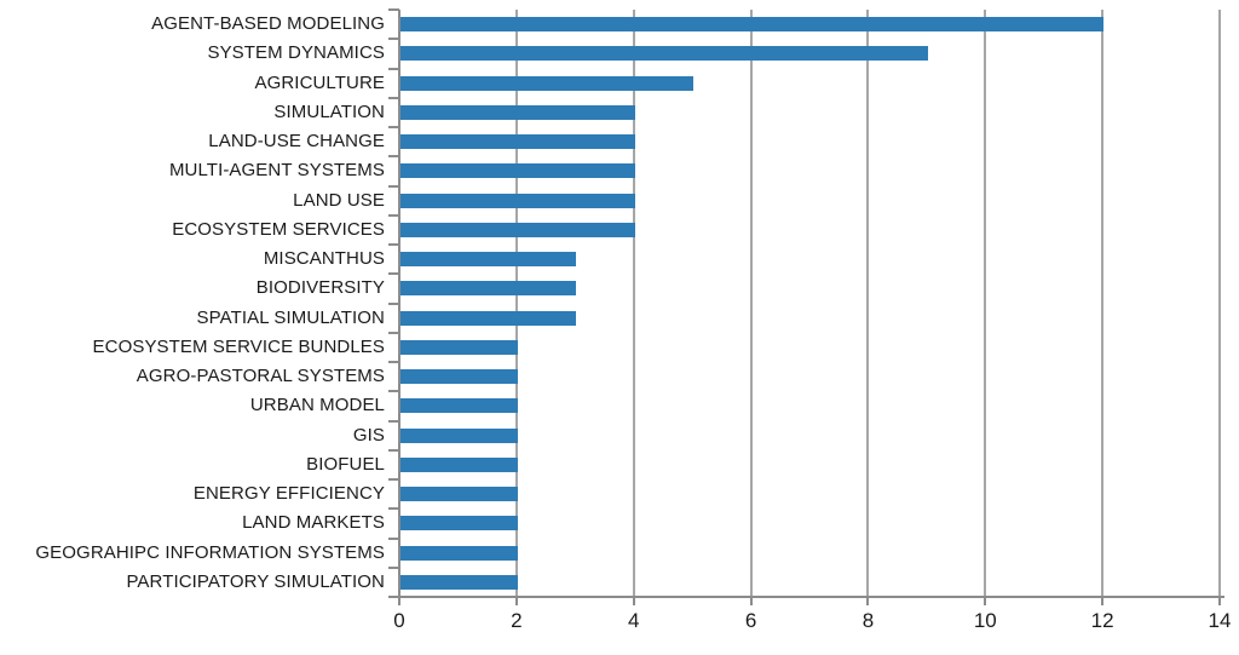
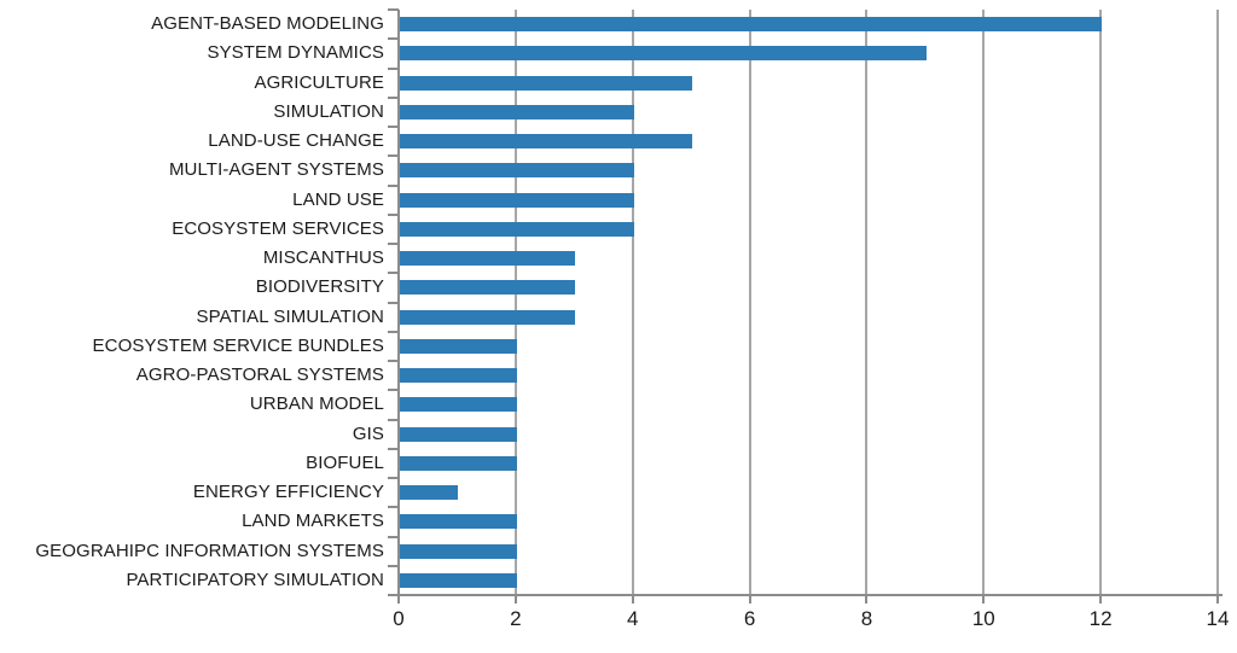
LAND-USE CHANGE: 4 -> 5
ENERGY EFFICIENCY: 2 -> 1
